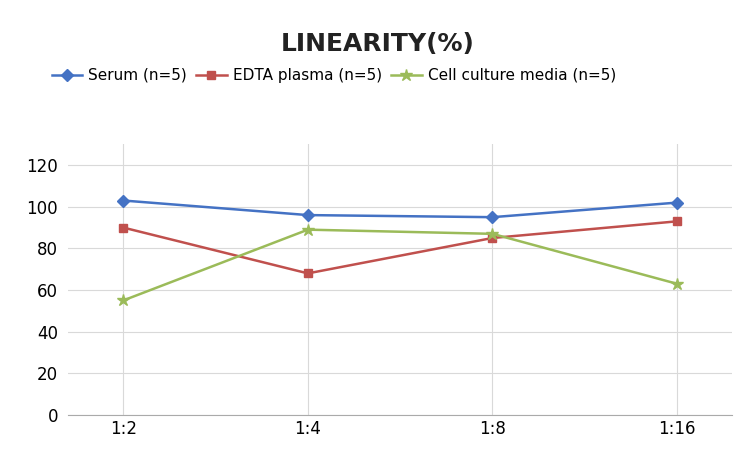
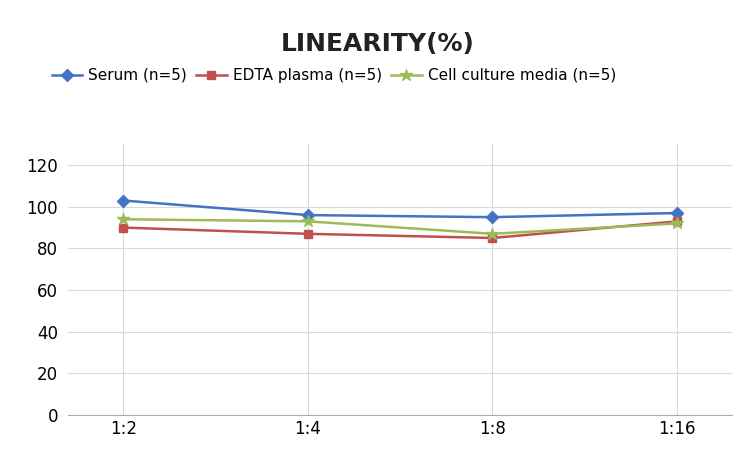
Cell culture media (n=5)/1:2: 55 -> 94
EDTA plasma (n=5)/1:4: 68 -> 87
Cell culture media (n=5)/1:4: 89 -> 93
Serum (n=5)/1:16: 102 -> 97
Cell culture media (n=5)/1:16: 63 -> 92
